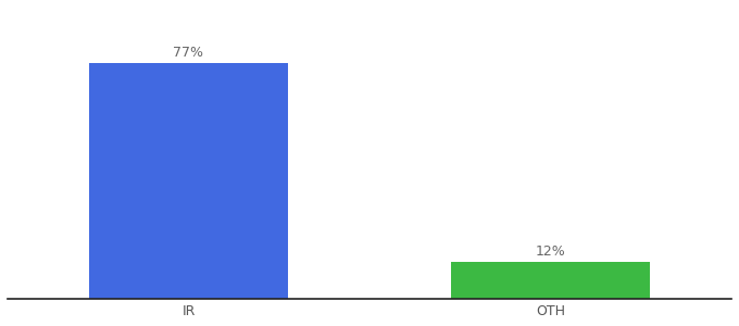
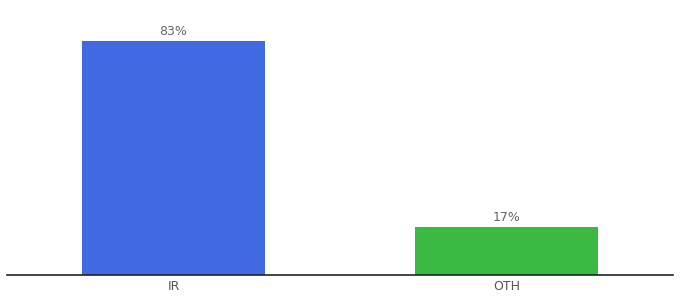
IR: 77% -> 83%
OTH: 12% -> 17%
